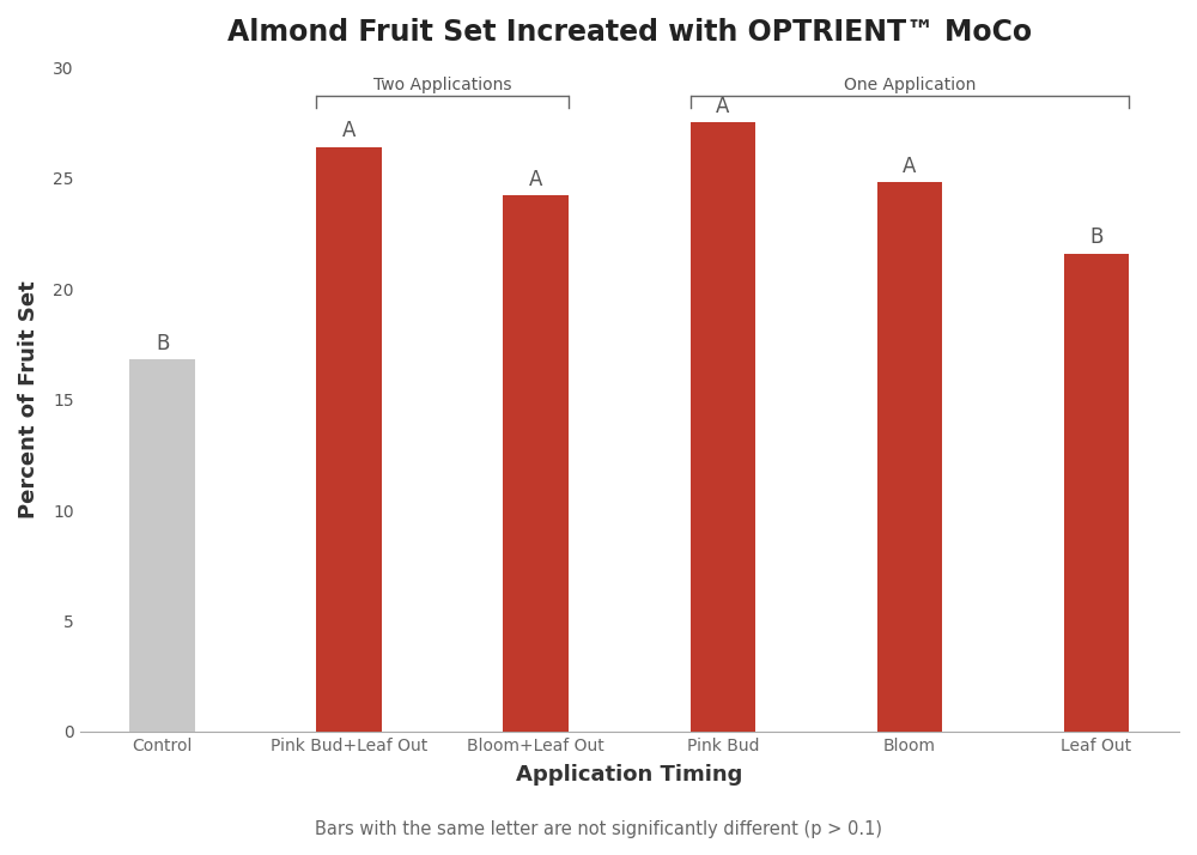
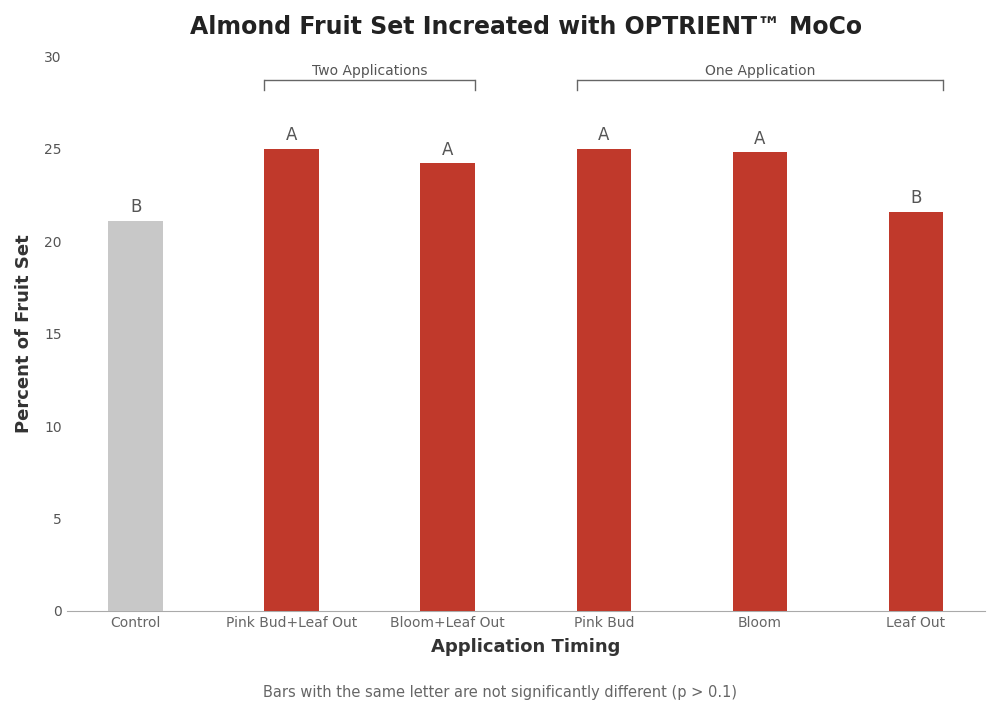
Control: 16.8 -> 21.1
Pink Bud+Leaf Out: 26.4 -> 25.0
Pink Bud: 27.5 -> 25.0
